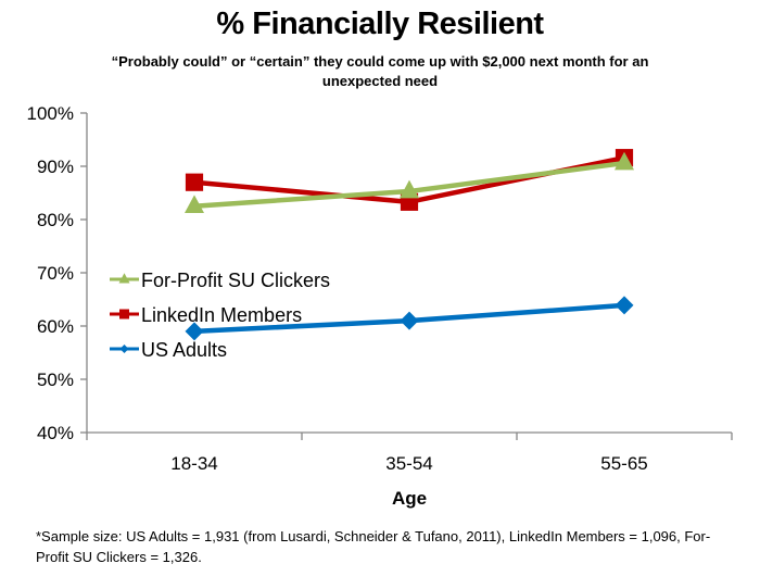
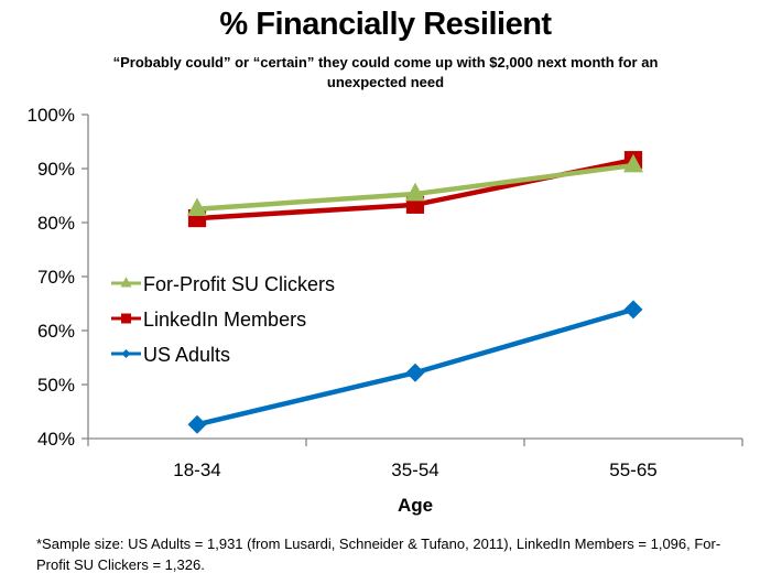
LinkedIn Members/18-34: 87% -> 81%
US Adults/18-34: 59% -> 43%
US Adults/35-54: 61% -> 52%
